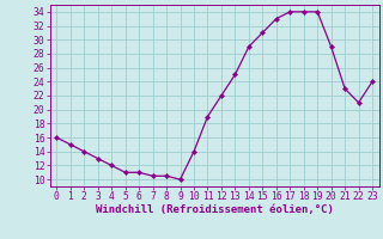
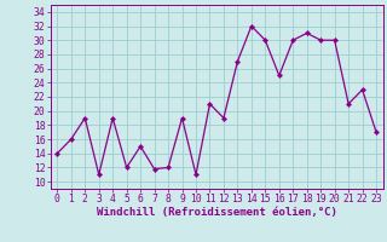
0: 16.0 -> 14.0
1: 15.0 -> 16.0
2: 14.0 -> 19.0
3: 13.0 -> 11.0
4: 12.0 -> 19.0
5: 11.0 -> 12.0
6: 11.0 -> 15.0
7: 10.5 -> 11.8
8: 10.5 -> 12.0
9: 10.0 -> 19.0
10: 14.0 -> 11.0
11: 19.0 -> 21.0
12: 22.0 -> 19.0
13: 25.0 -> 27.0
14: 29.0 -> 32.0
15: 31.0 -> 30.0
16: 33.0 -> 25.0
17: 34.0 -> 30.0
18: 34.0 -> 31.0
19: 34.0 -> 30.0
20: 29.0 -> 30.0
21: 23.0 -> 21.0
22: 21.0 -> 23.0
23: 24.0 -> 17.0
